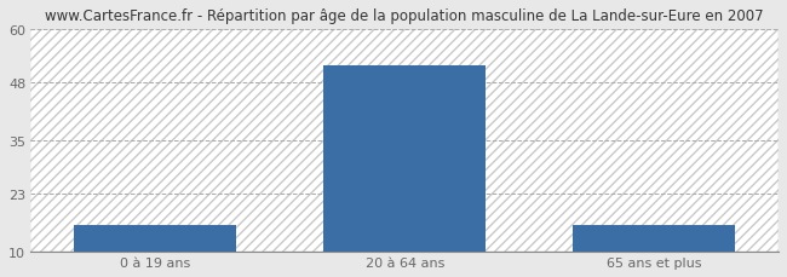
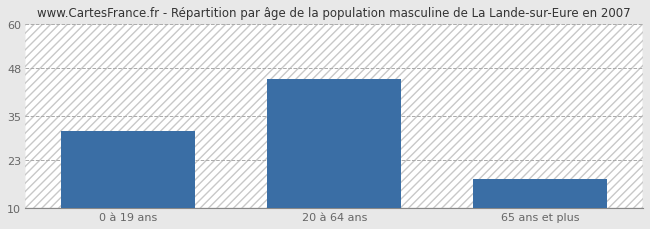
0 à 19 ans: 16 -> 31
20 à 64 ans: 52 -> 45
65 ans et plus: 16 -> 18
